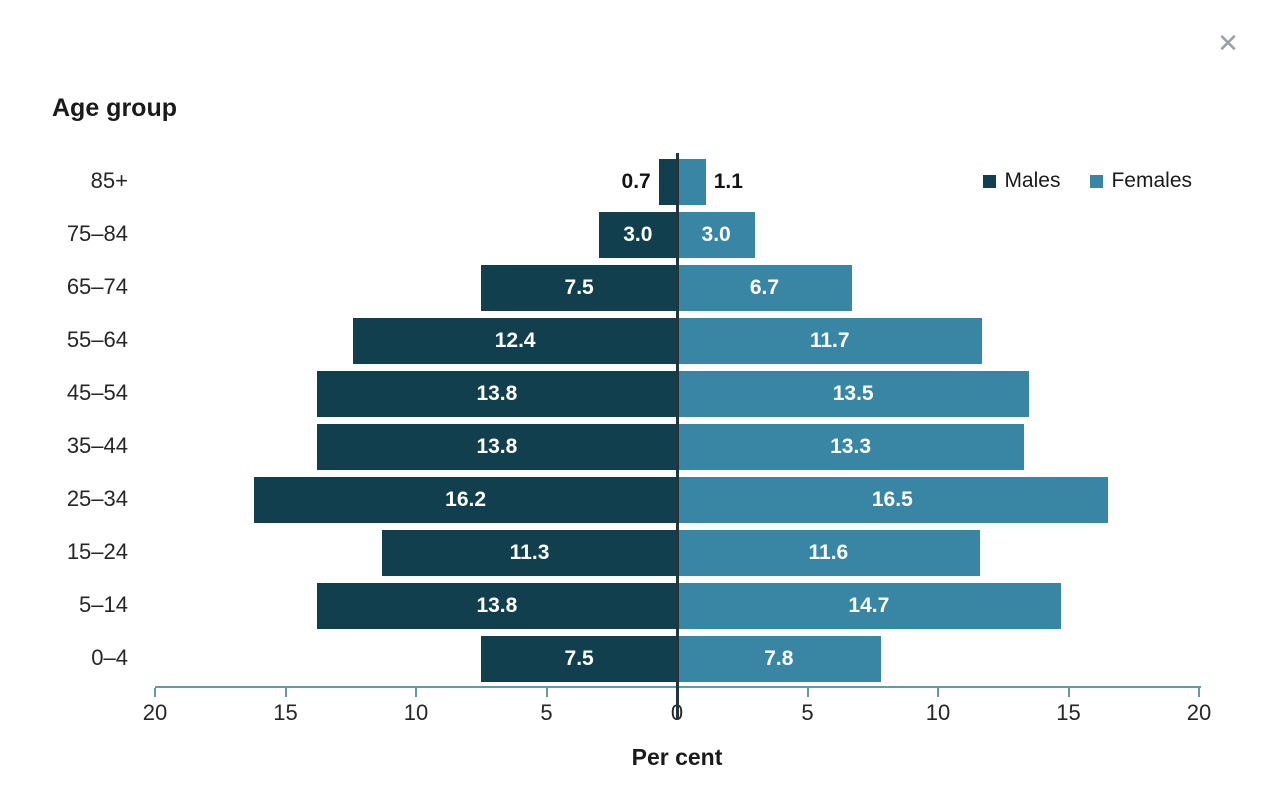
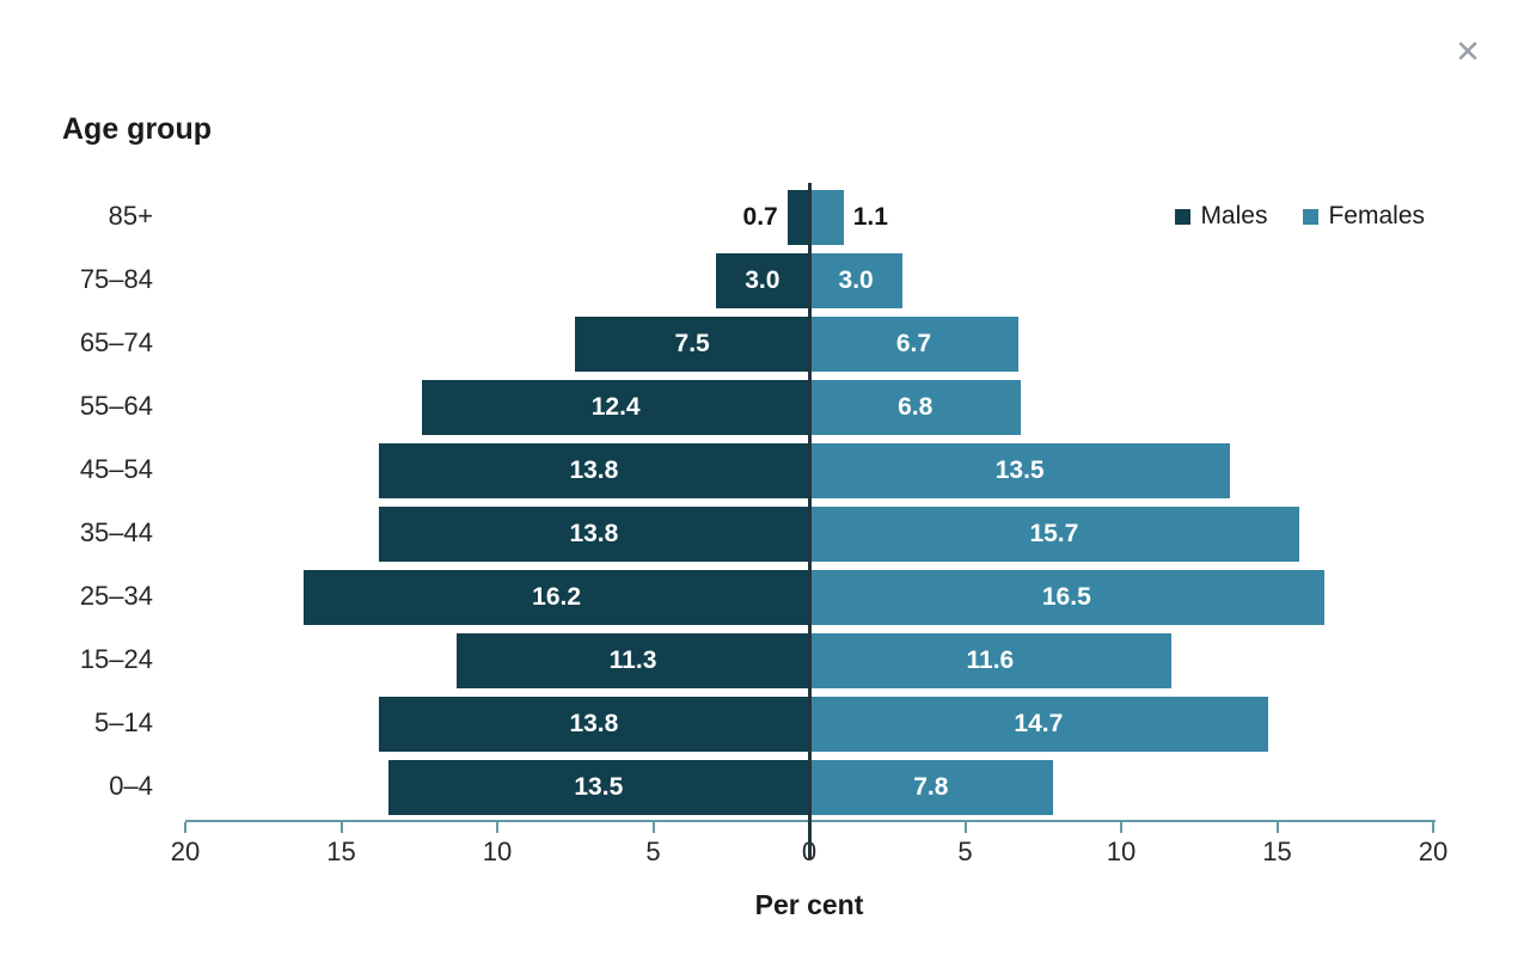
Females/55–64: 11.7 -> 6.8
Females/35–44: 13.3 -> 15.7
Males/0–4: 7.5 -> 13.5
